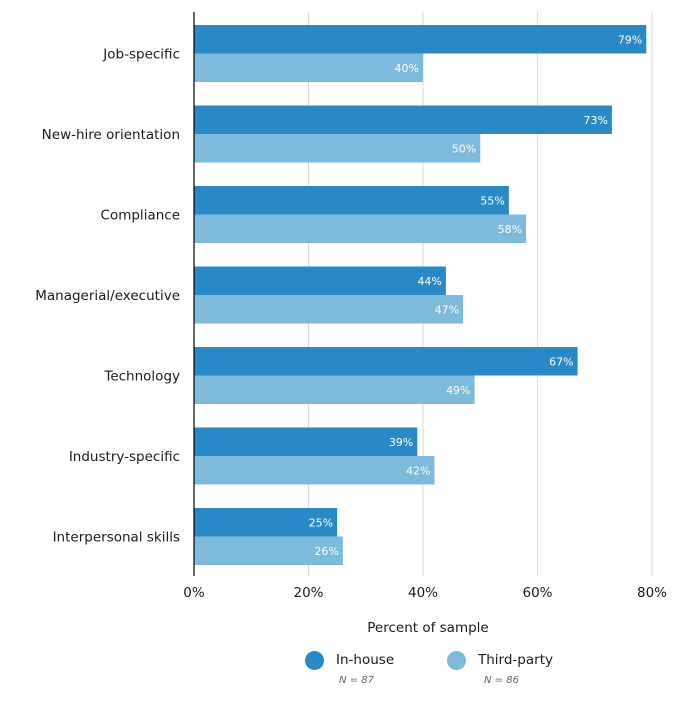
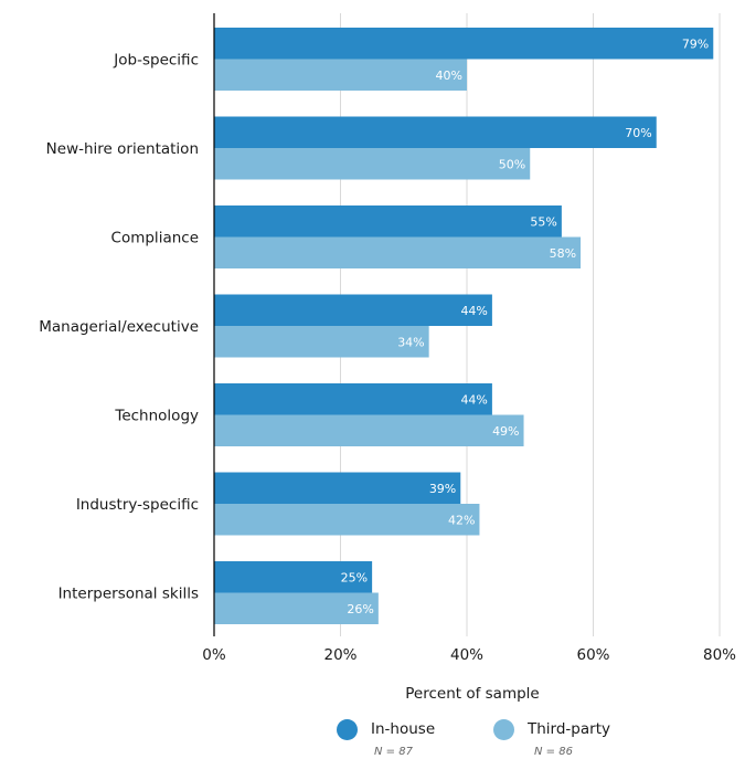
In-house/New-hire orientation: 73% -> 70%
Third-party/Managerial/executive: 47% -> 34%
In-house/Technology: 67% -> 44%
